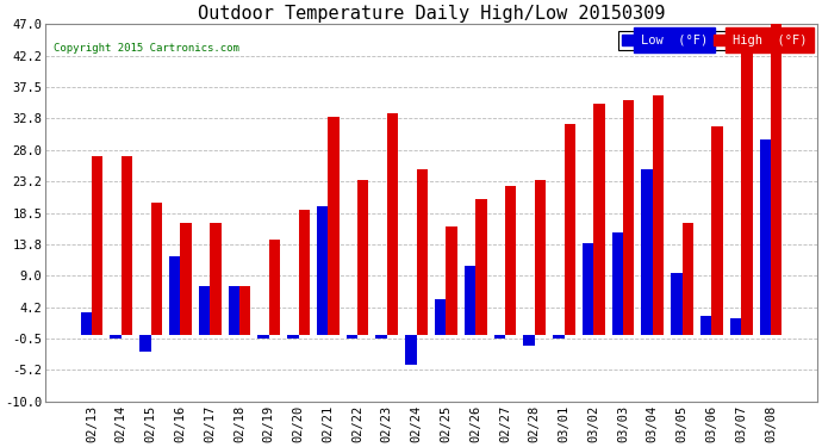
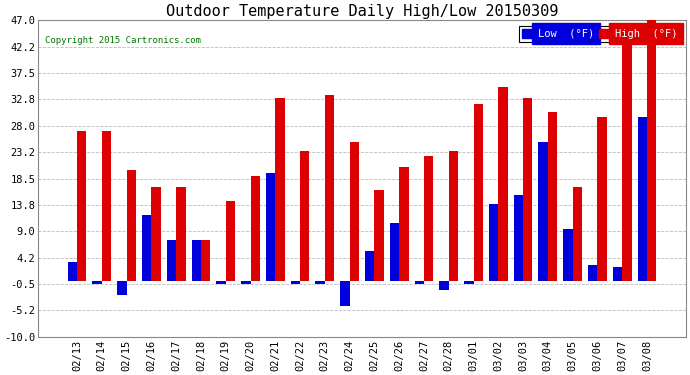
High (°F)/03/03: 35.6 -> 33.0
High (°F)/03/04: 36.2 -> 30.5
High (°F)/03/06: 31.6 -> 29.5
